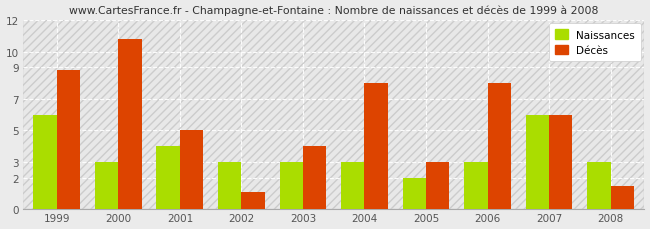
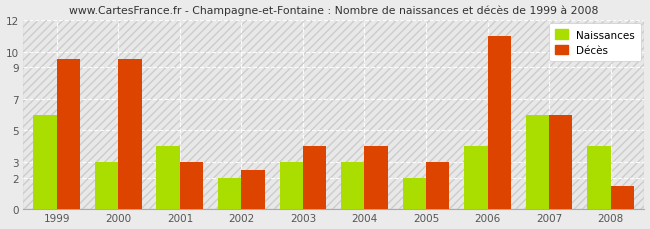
Décès/1999: 8.8 -> 9.5
Décès/2000: 10.8 -> 9.5
Décès/2001: 5.0 -> 3.0
Naissances/2002: 3 -> 2
Décès/2002: 1.1 -> 2.5
Décès/2004: 8.0 -> 4.0
Naissances/2006: 3 -> 4
Décès/2006: 8.0 -> 11.0
Naissances/2008: 3 -> 4
